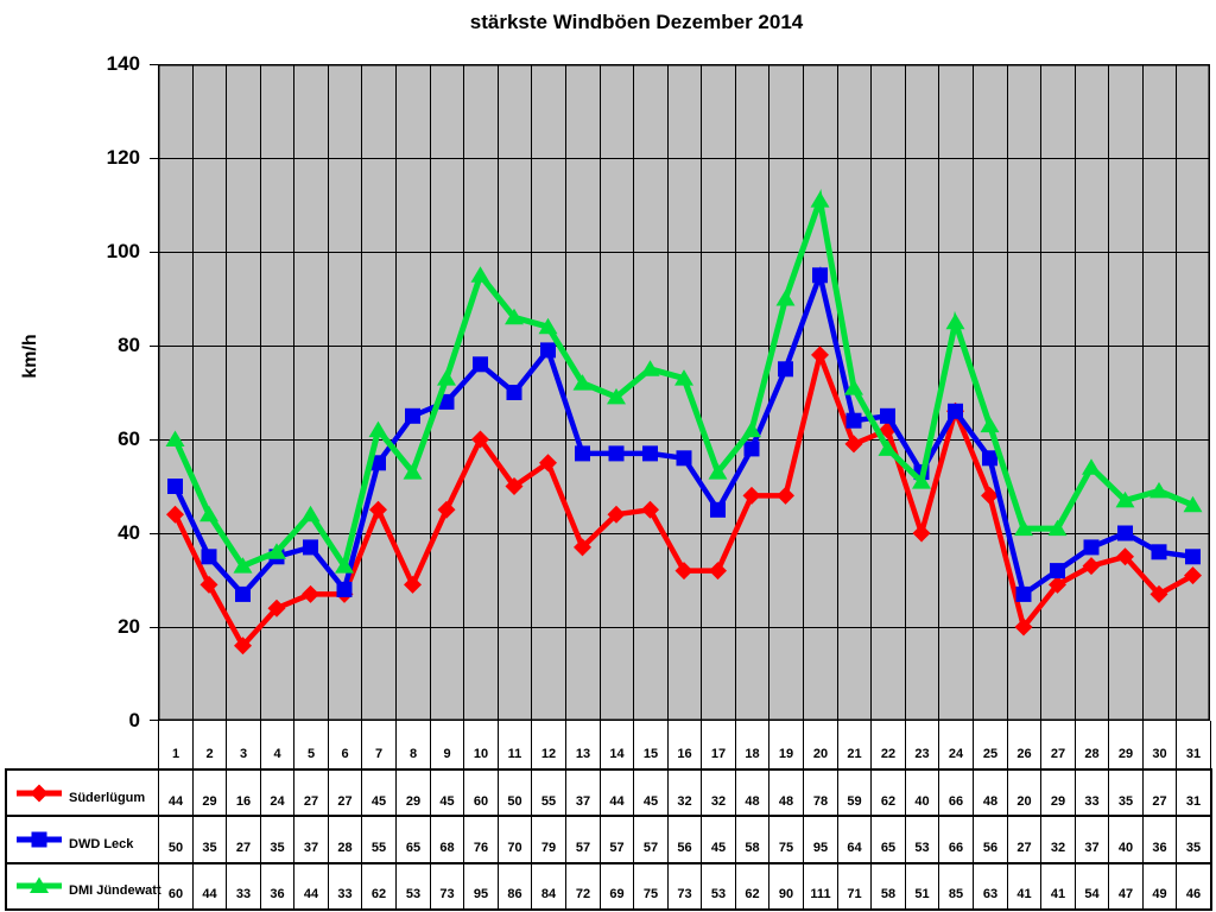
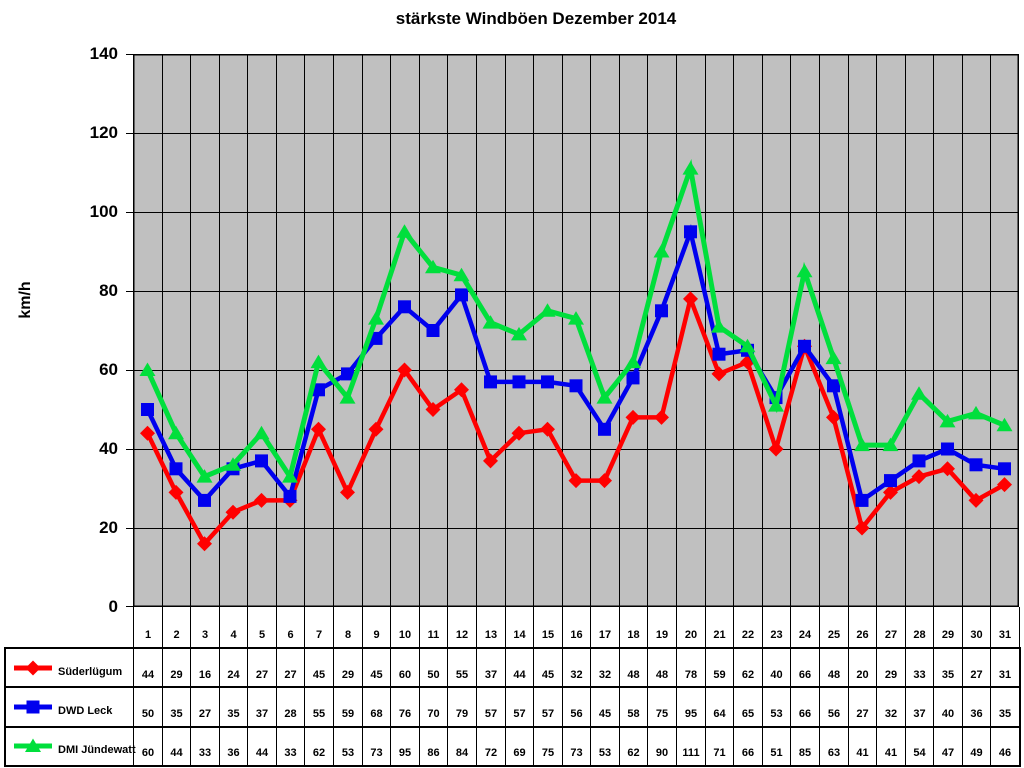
DWD Leck/8: 65 -> 59
DMI Jündewatt/22: 58 -> 66
